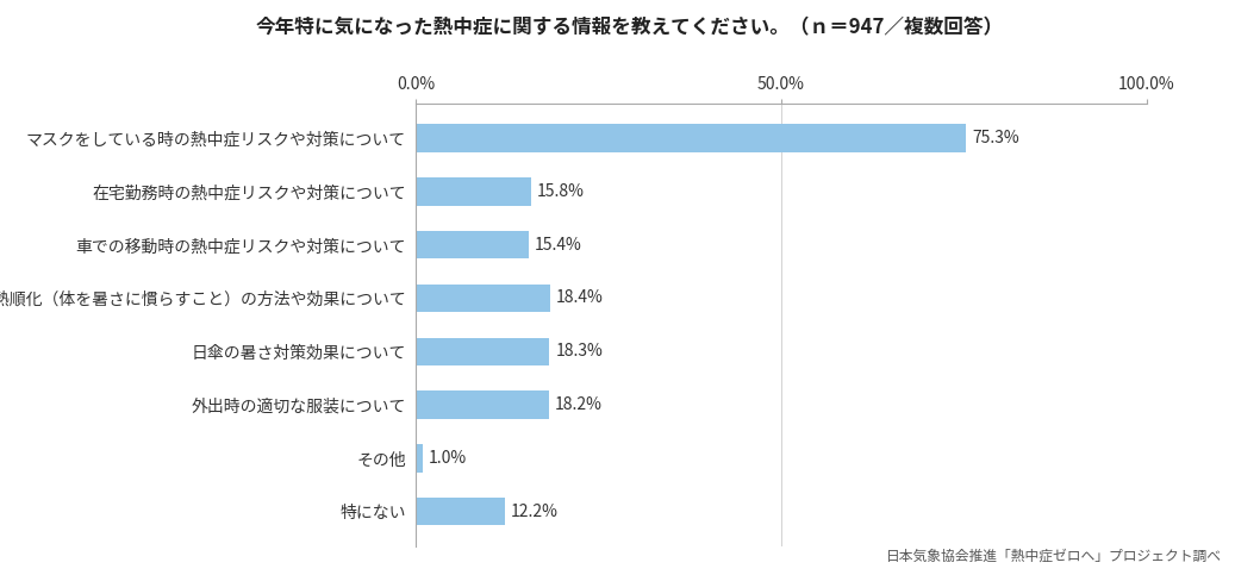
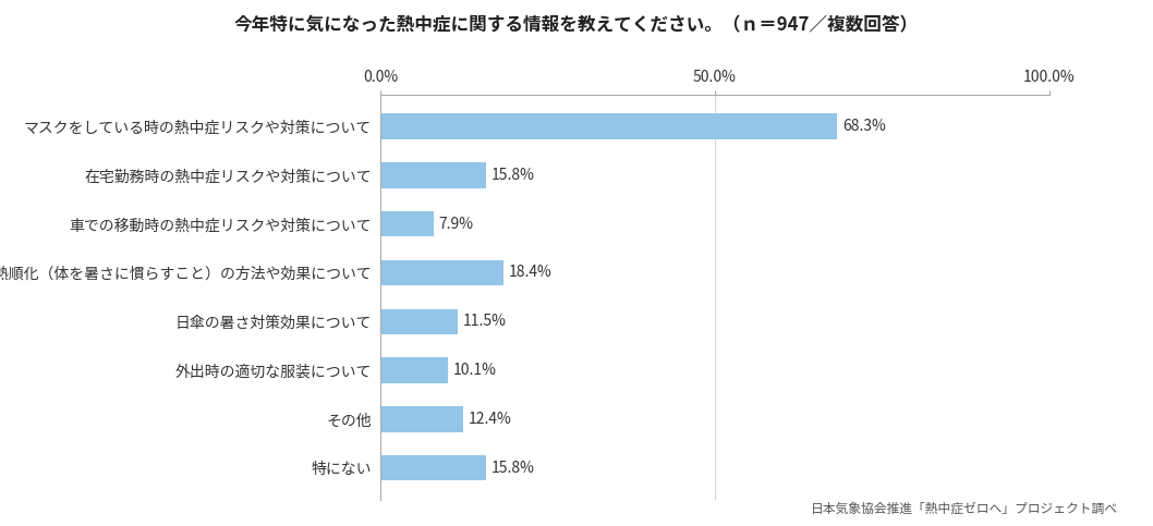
マスクをしている時の熱中症リスクや対策について: 75.3% -> 68.3%
車での移動時の熱中症リスクや対策について: 15.4% -> 7.9%
日傘の暑さ対策効果について: 18.3% -> 11.5%
外出時の適切な服装について: 18.2% -> 10.1%
その他: 1.0% -> 12.4%
特にない: 12.2% -> 15.8%
